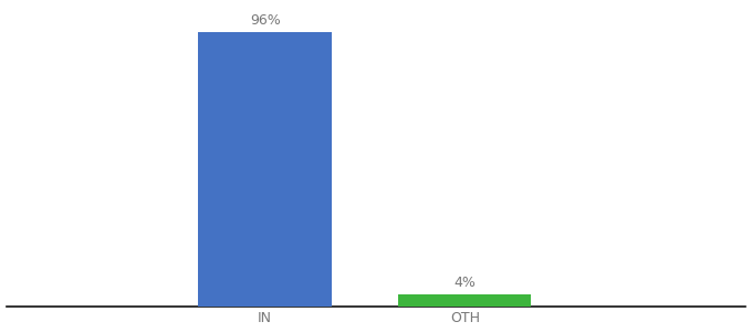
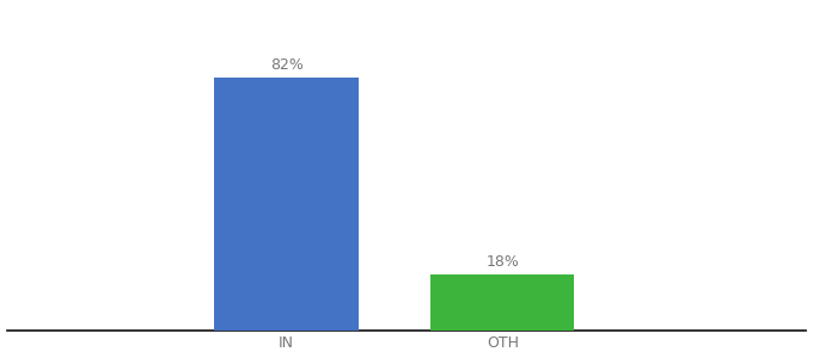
IN: 96% -> 82%
OTH: 4% -> 18%
